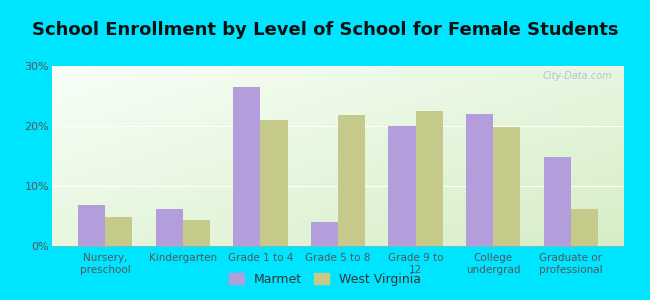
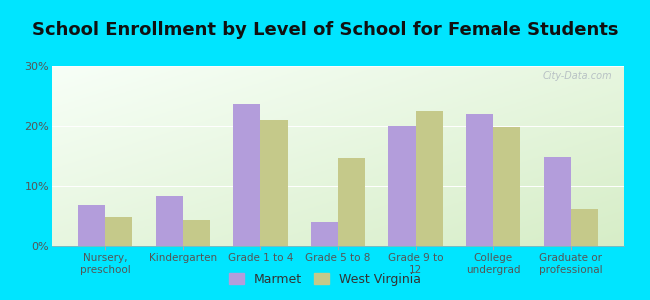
Marmet/Kindergarten: 6.2% -> 8.4%
Marmet/Grade 1 to 4: 26.5% -> 23.6%
West Virginia/Grade 5 to 8: 21.8% -> 14.6%
